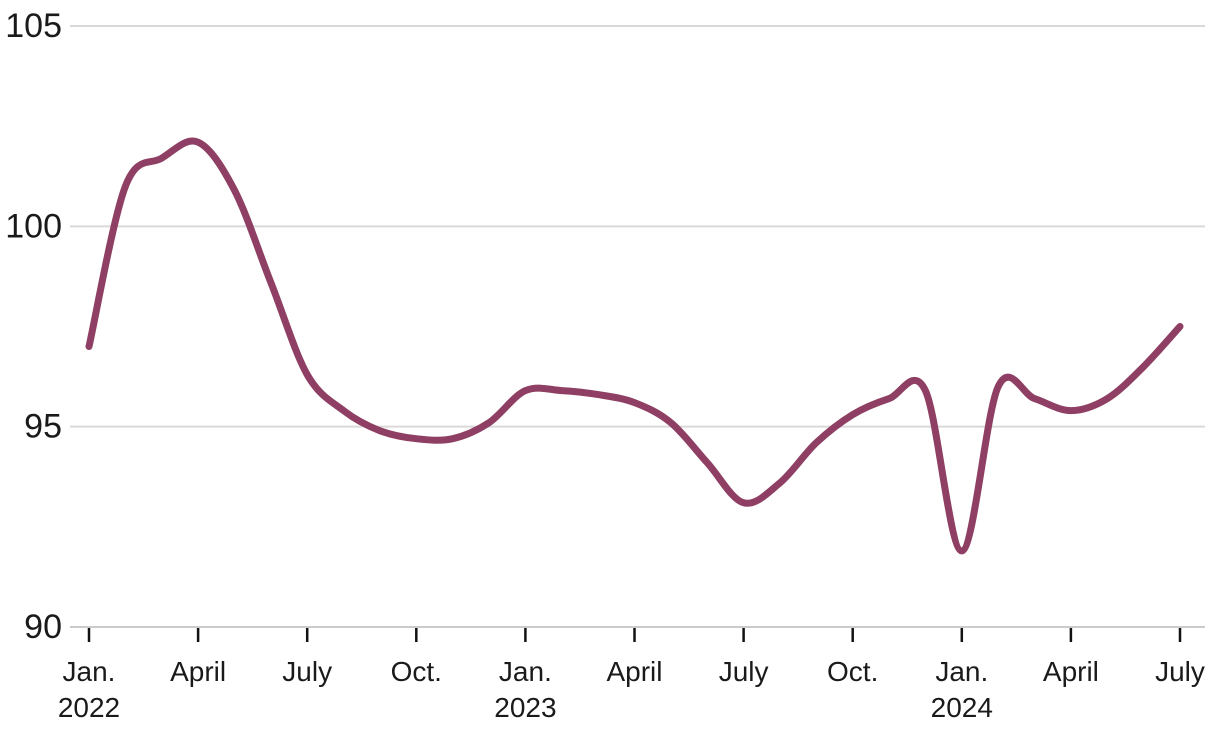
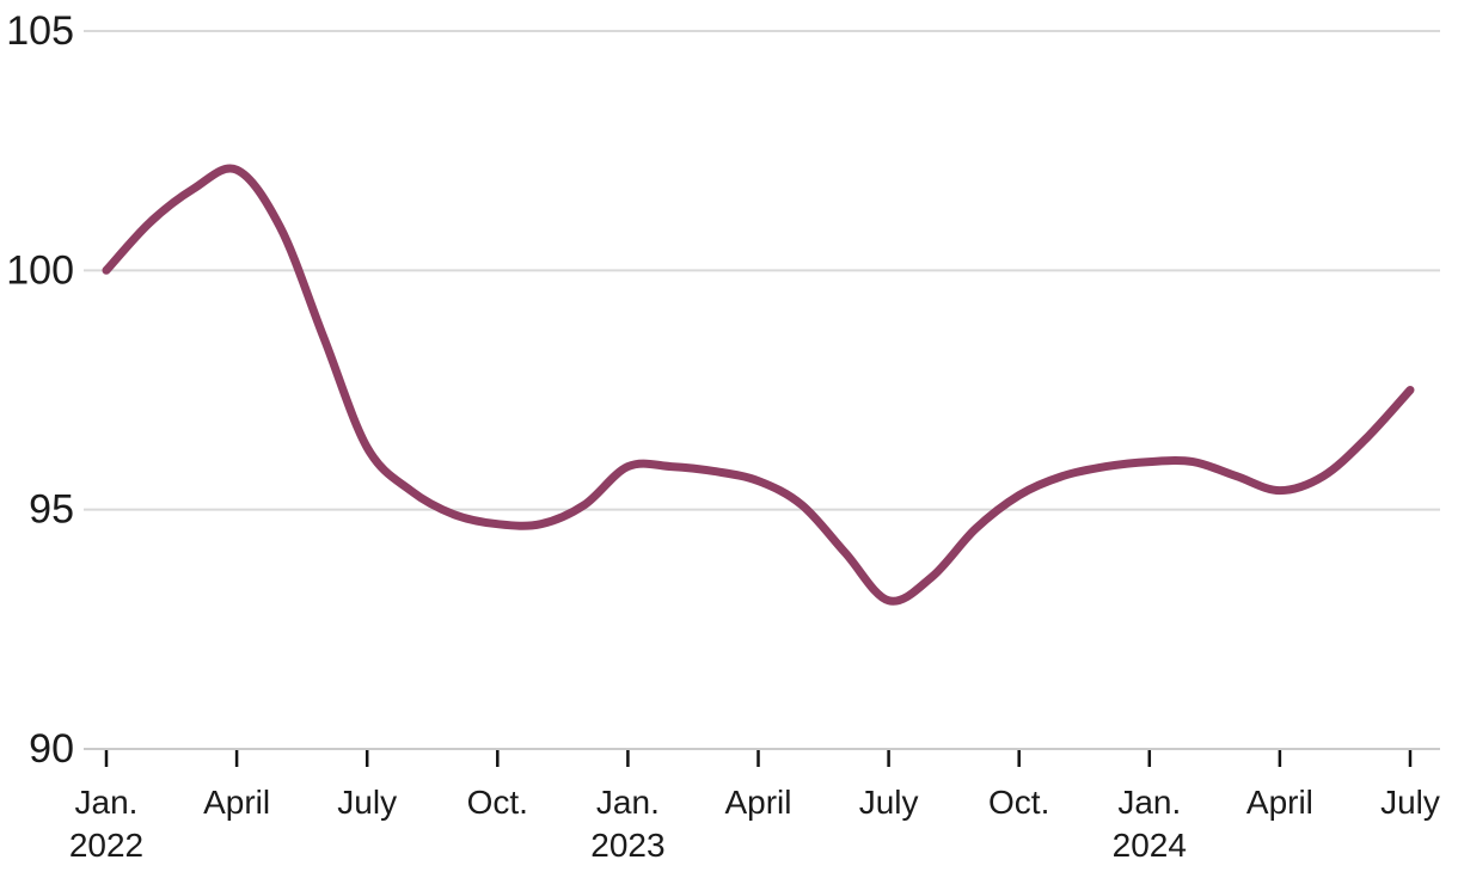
Jan. 2022: 97.0 -> 100.0
Jan. 2024: 91.9 -> 96.0
